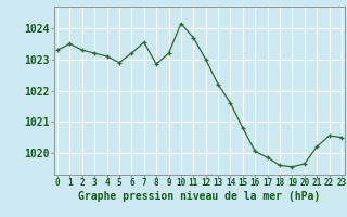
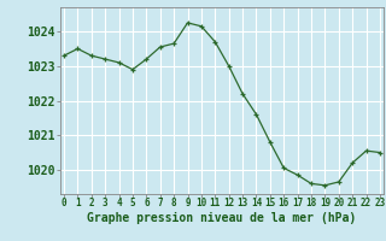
8: 1022.85 -> 1023.65
9: 1023.20 -> 1024.25
